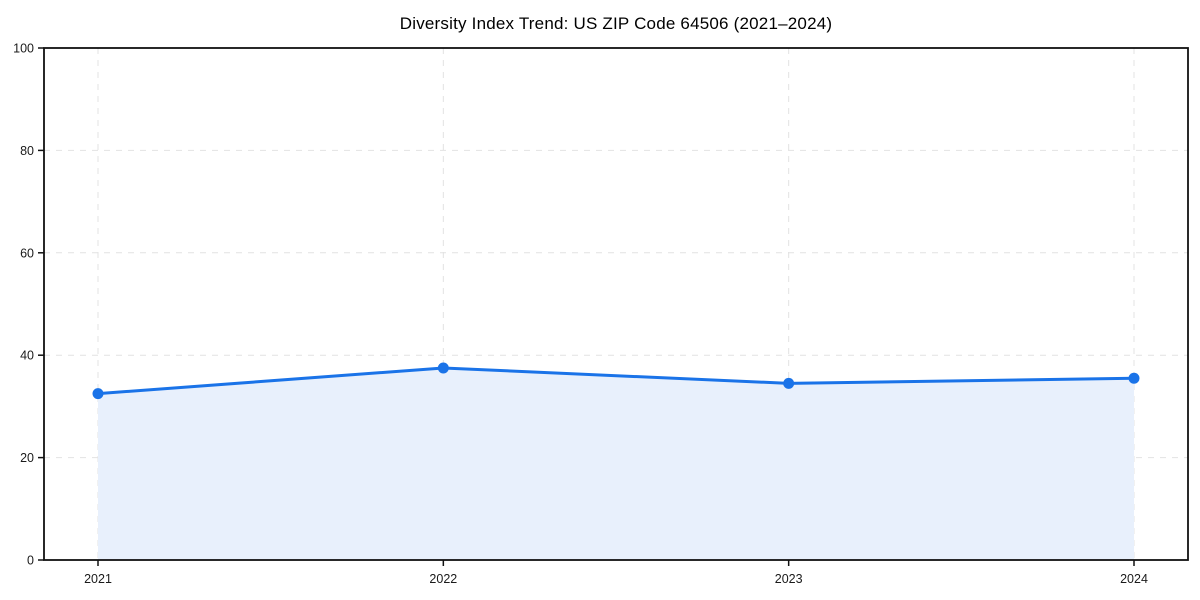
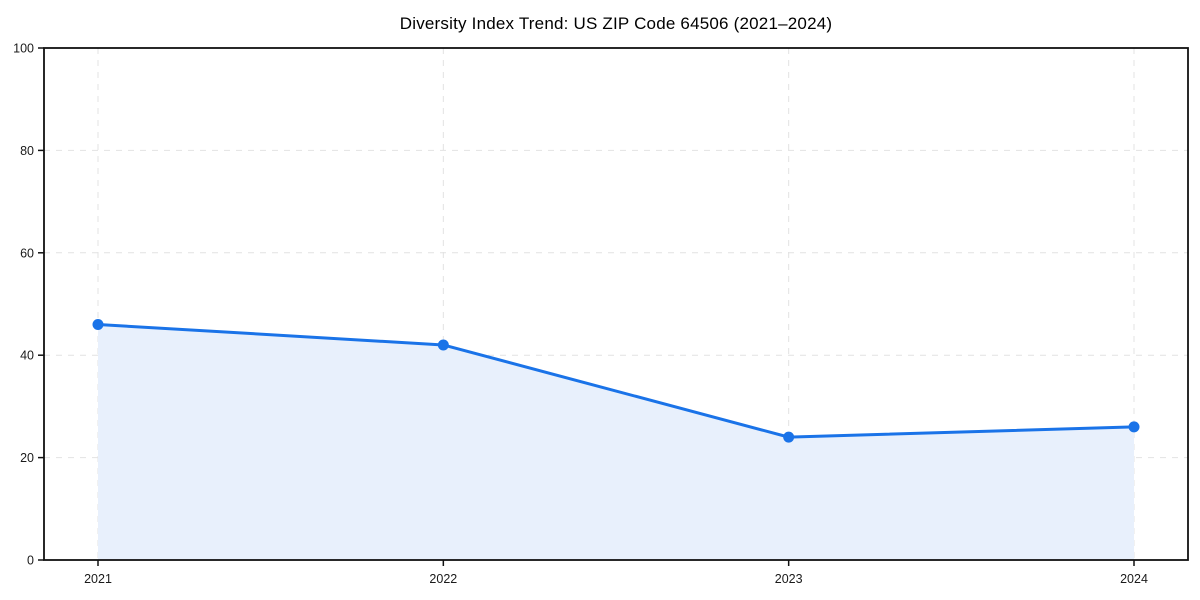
2021: 32 -> 46
2022: 38 -> 42
2023: 34 -> 24
2024: 36 -> 26
